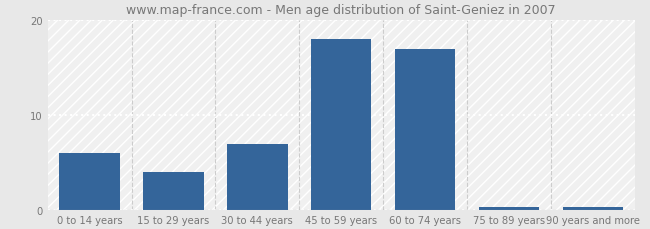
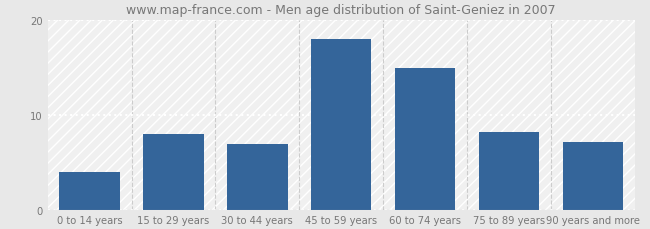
0 to 14 years: 6.0 -> 4.0
15 to 29 years: 4.0 -> 8.0
60 to 74 years: 17.0 -> 15.0
75 to 89 years: 0.3 -> 8.2
90 years and more: 0.3 -> 7.2
